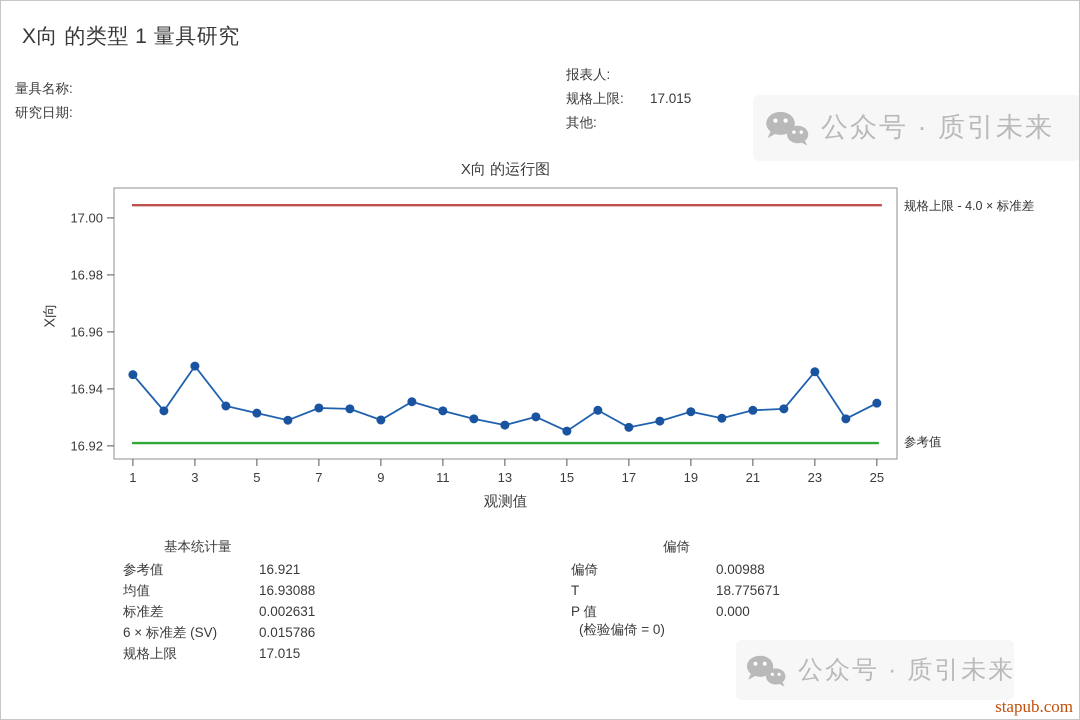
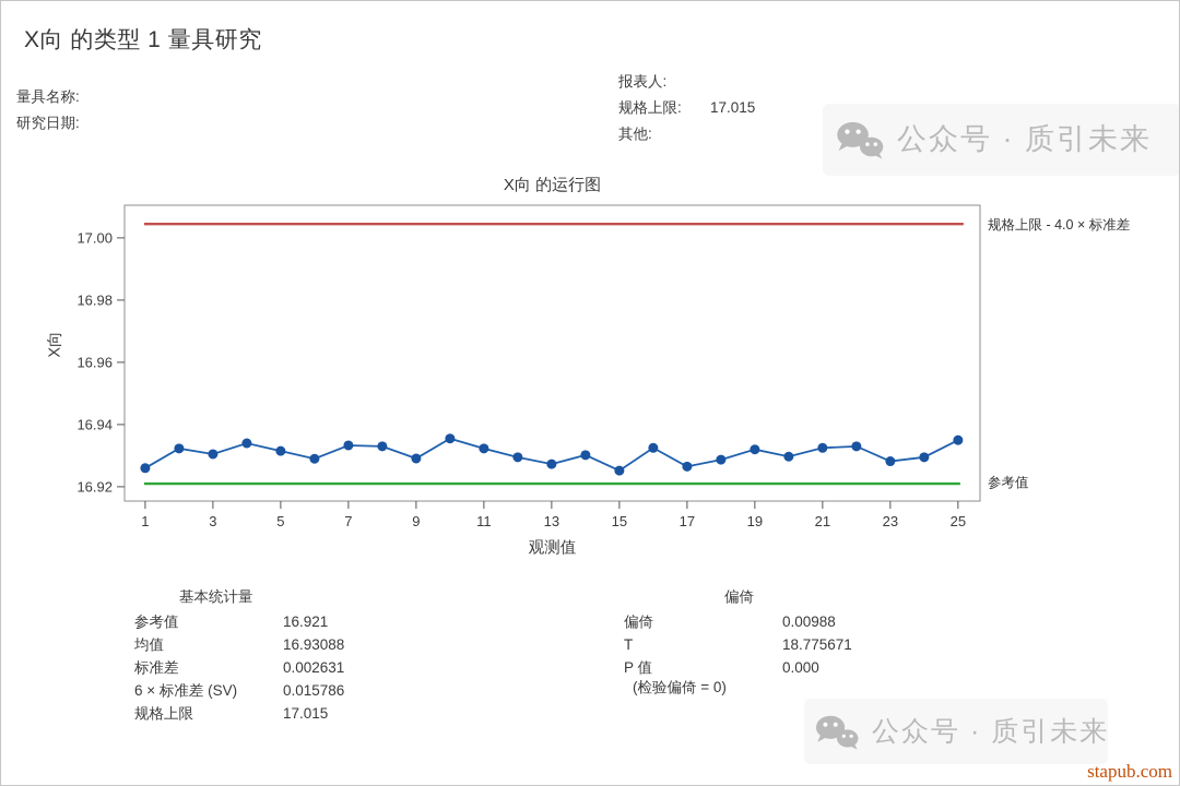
1: 16.945 -> 16.926
3: 16.948 -> 16.930
23: 16.946 -> 16.928
